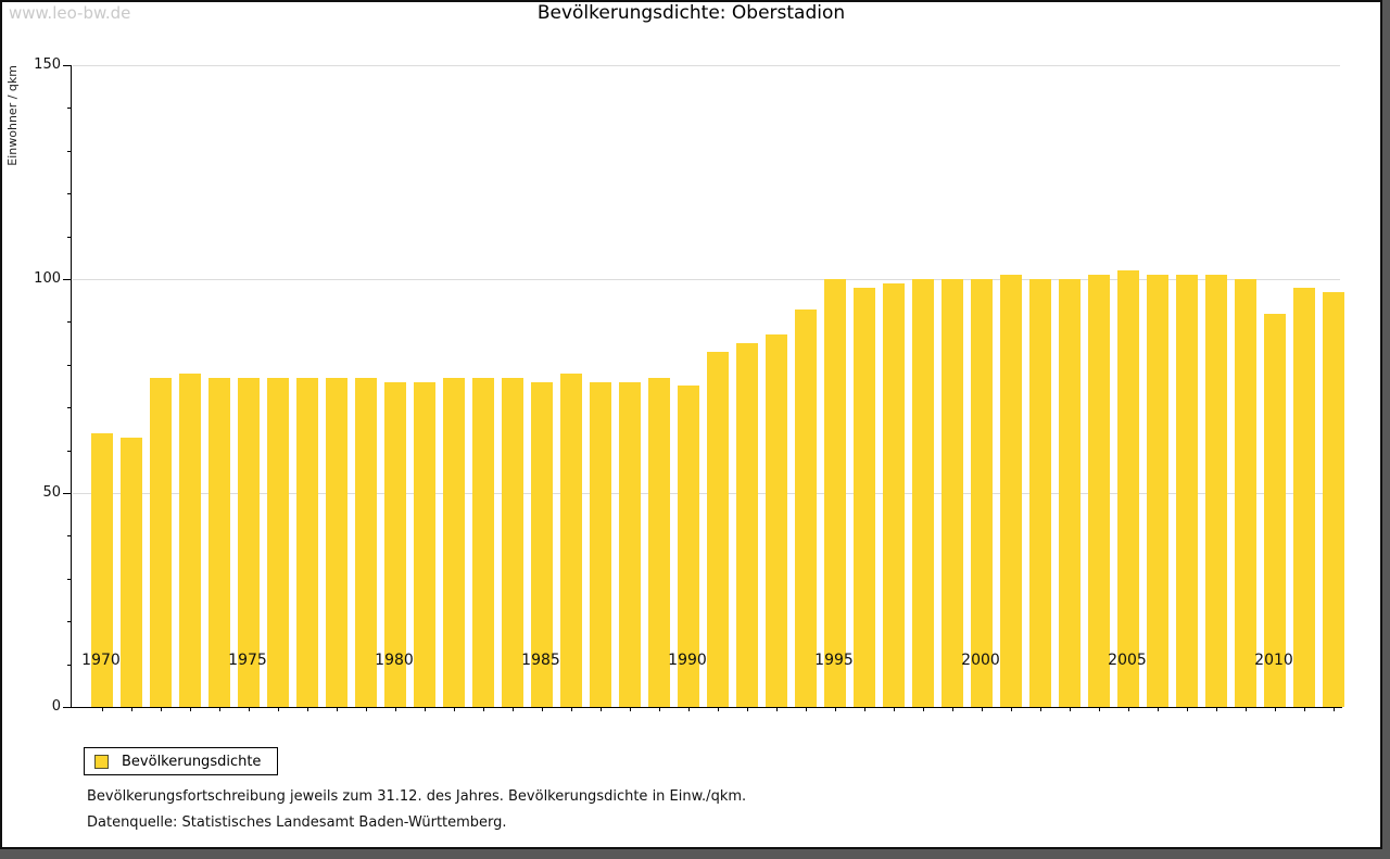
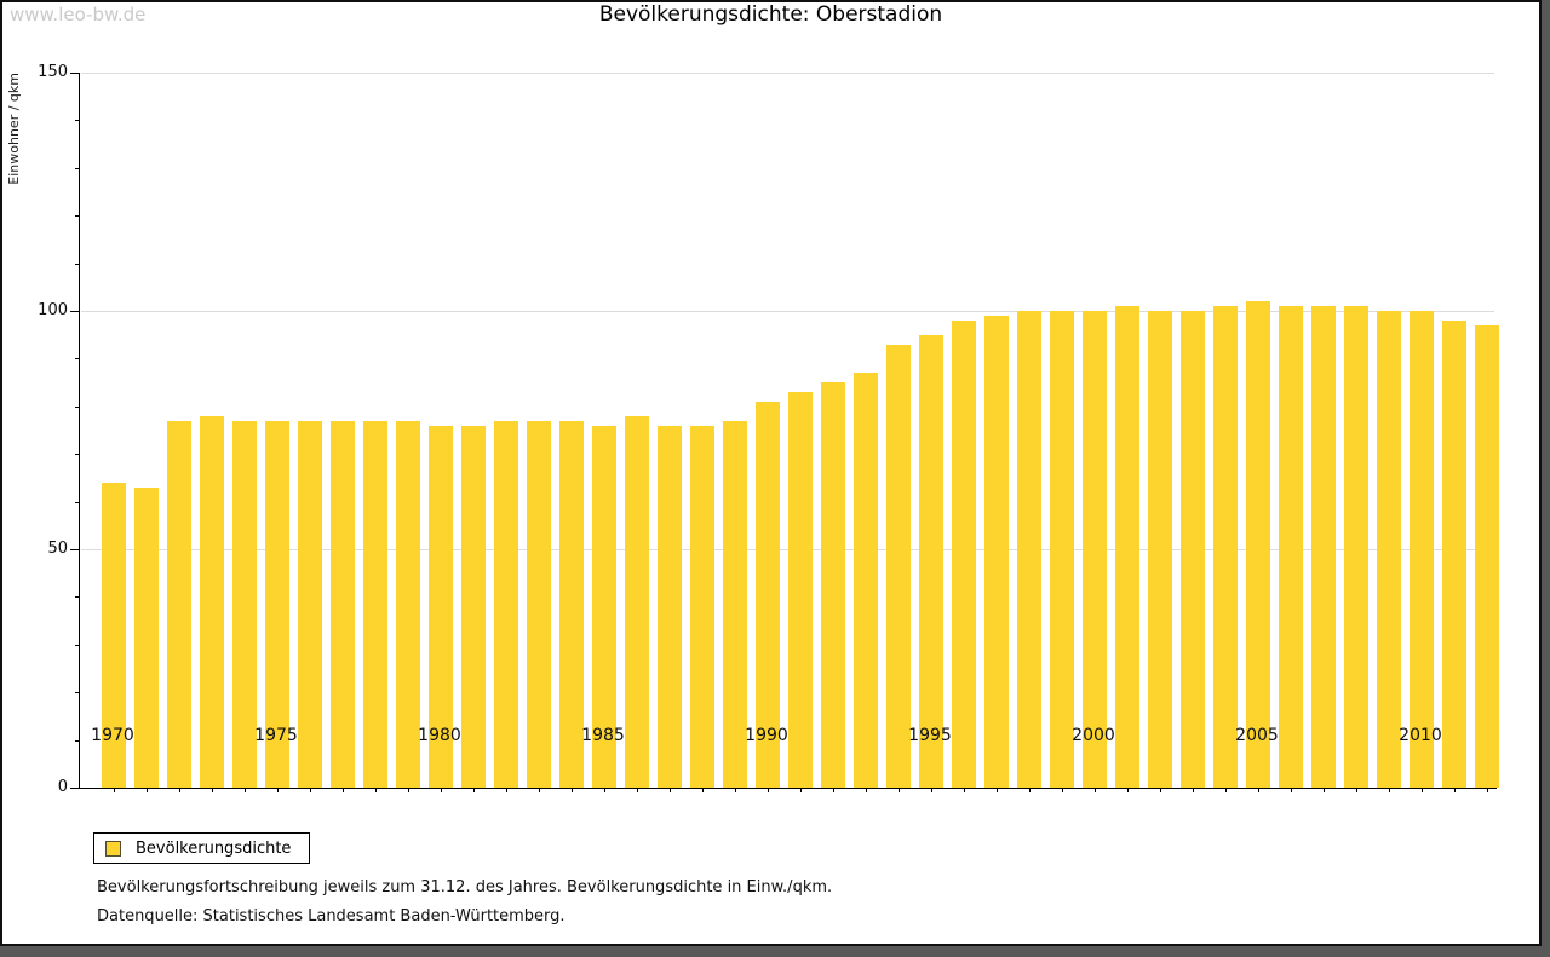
1990: 75 -> 81
1995: 100 -> 95
2010: 92 -> 100
